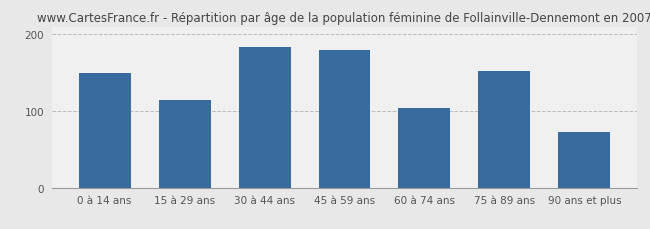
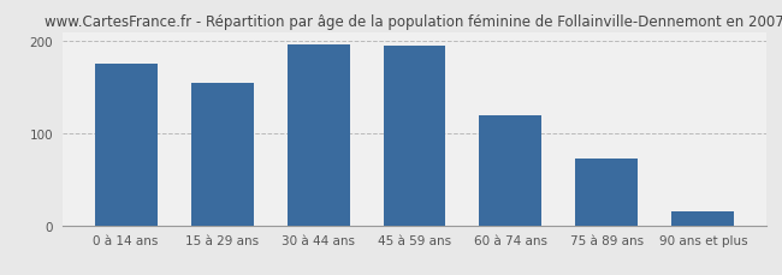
0 à 14 ans: 150 -> 175
15 à 29 ans: 114 -> 155
30 à 44 ans: 184 -> 197
45 à 59 ans: 180 -> 195
60 à 74 ans: 104 -> 120
75 à 89 ans: 152 -> 72
90 ans et plus: 72 -> 15
